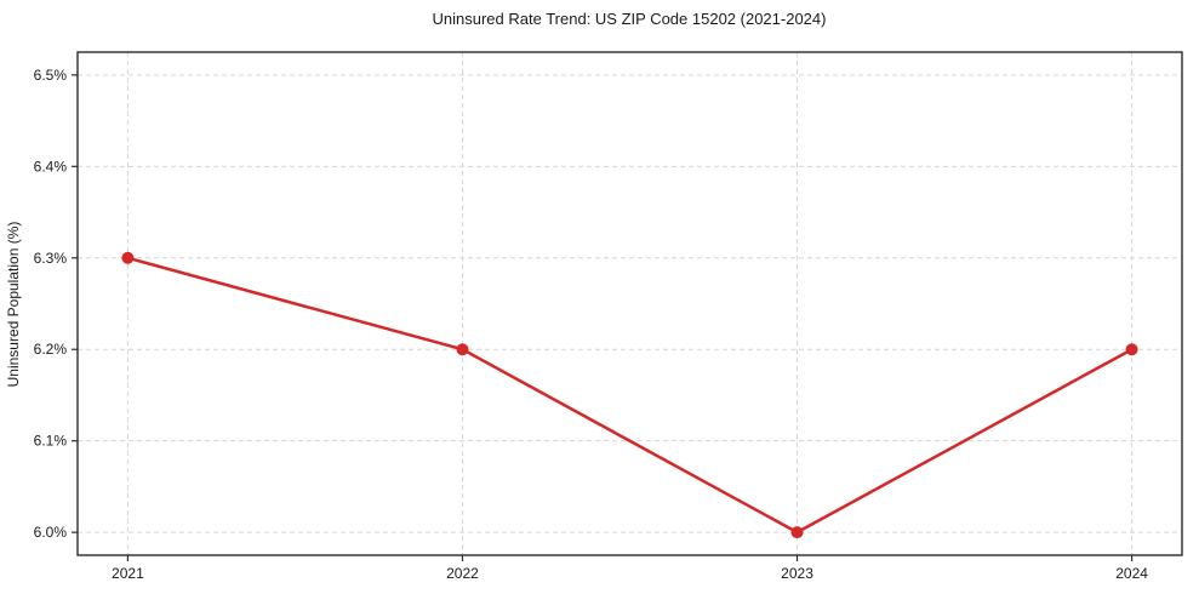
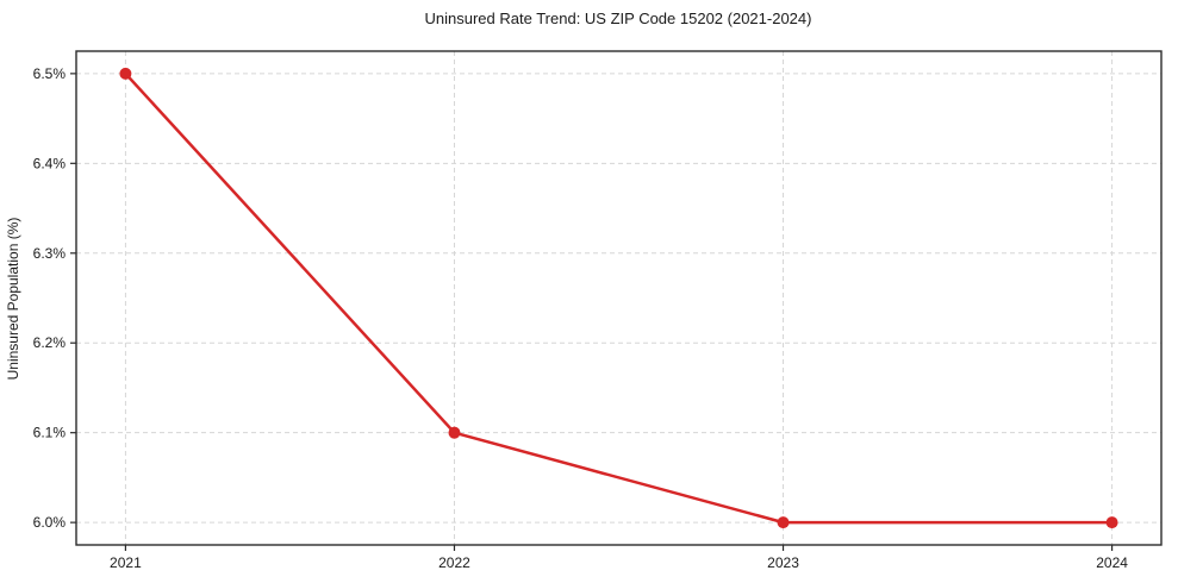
2021: 6.3% -> 6.5%
2022: 6.2% -> 6.1%
2024: 6.2% -> 6.0%
